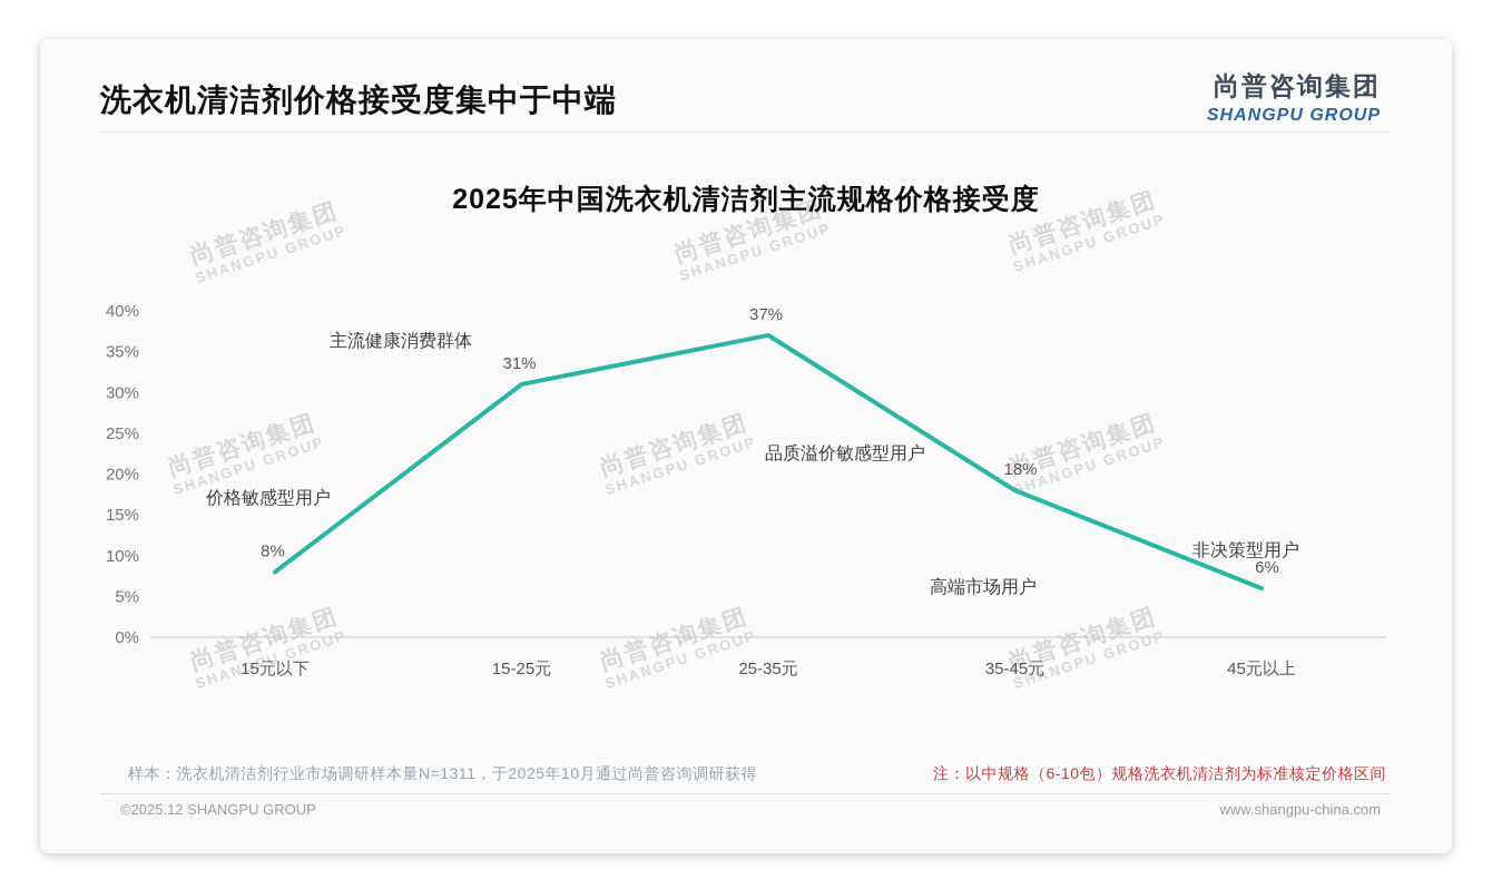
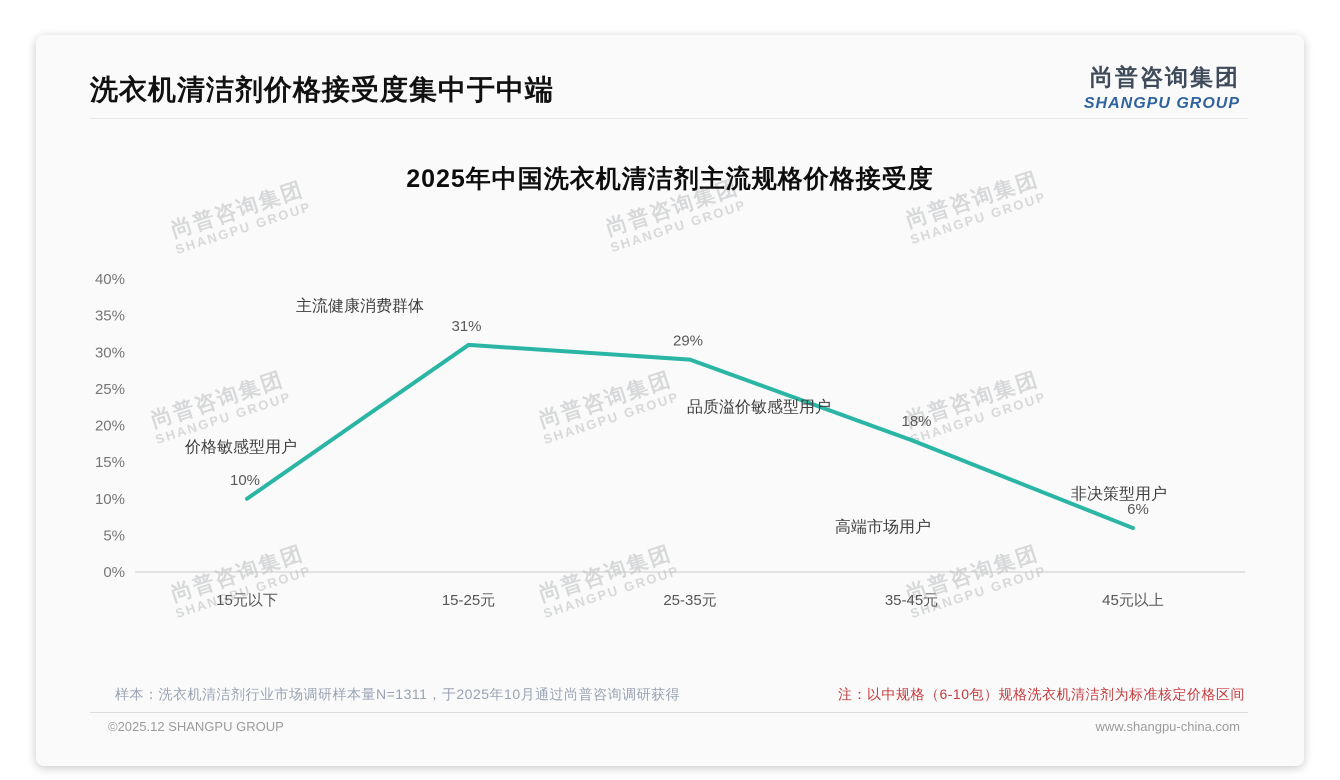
15元以下: 8% -> 10%
25-35元: 37% -> 29%
